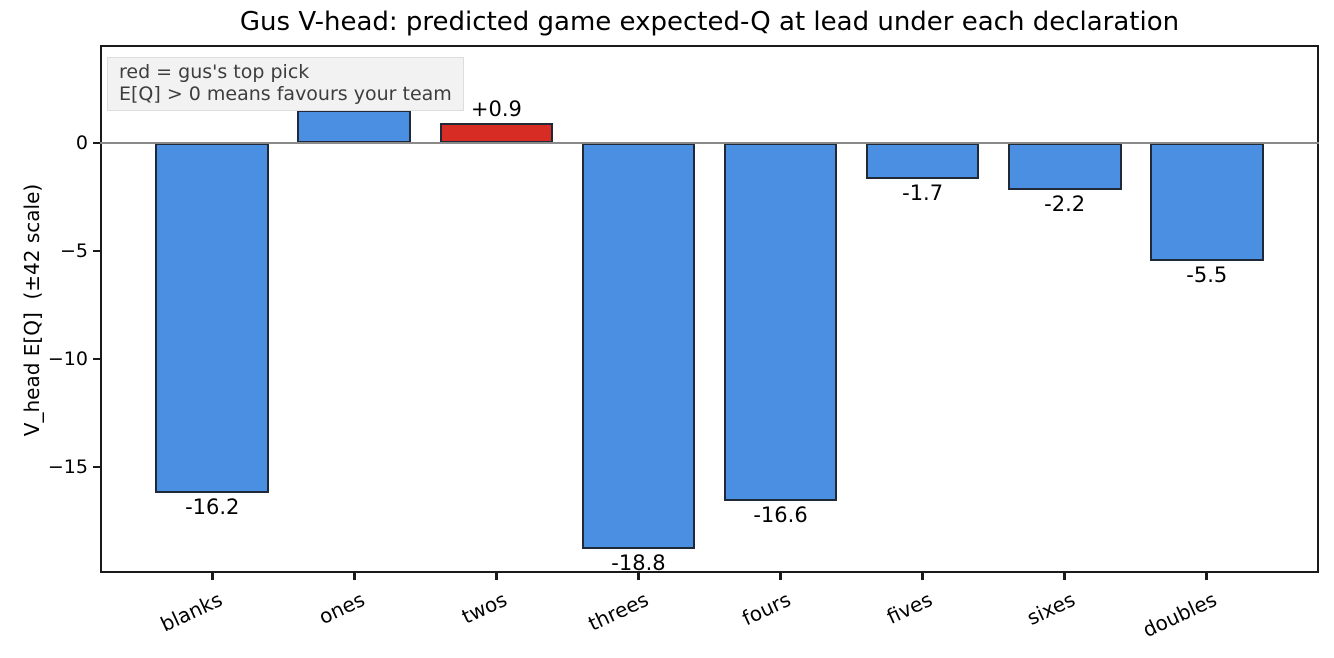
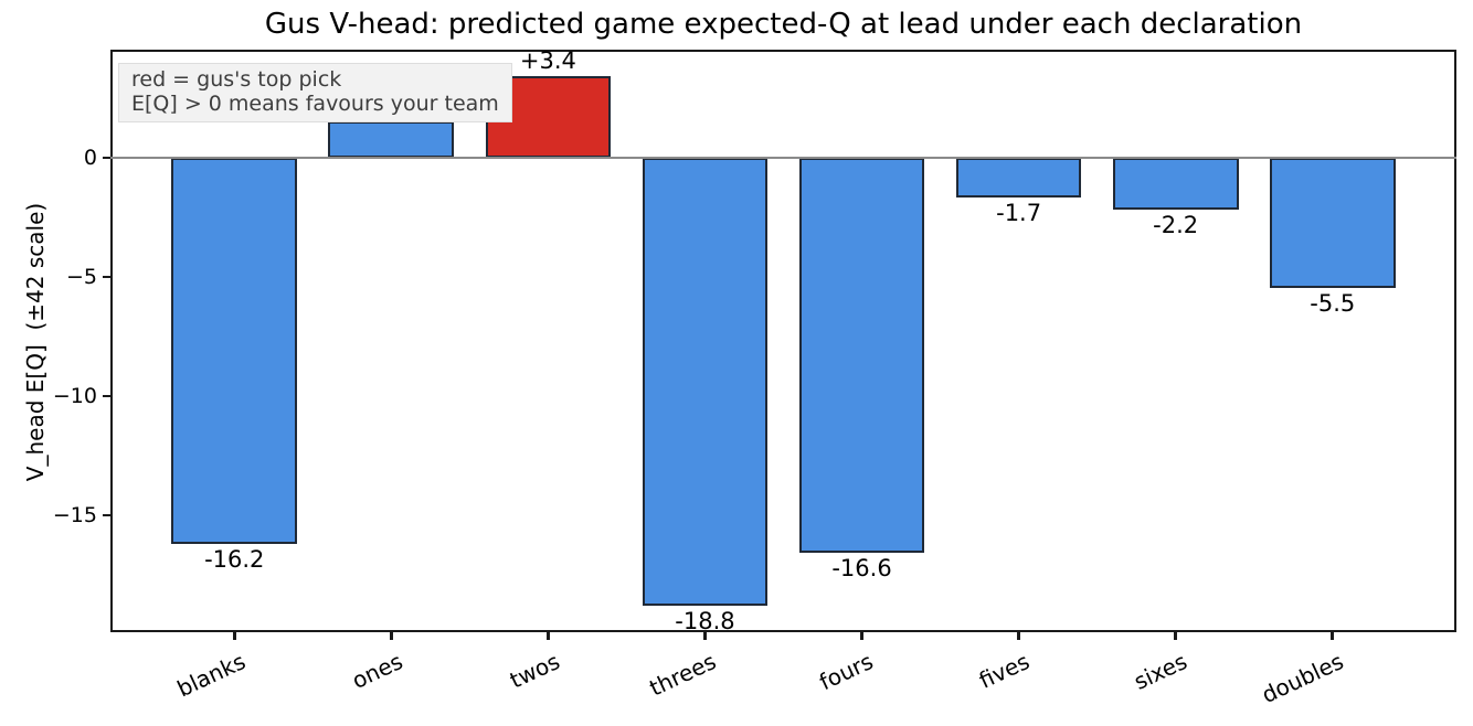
twos: +0.9 -> +3.4
